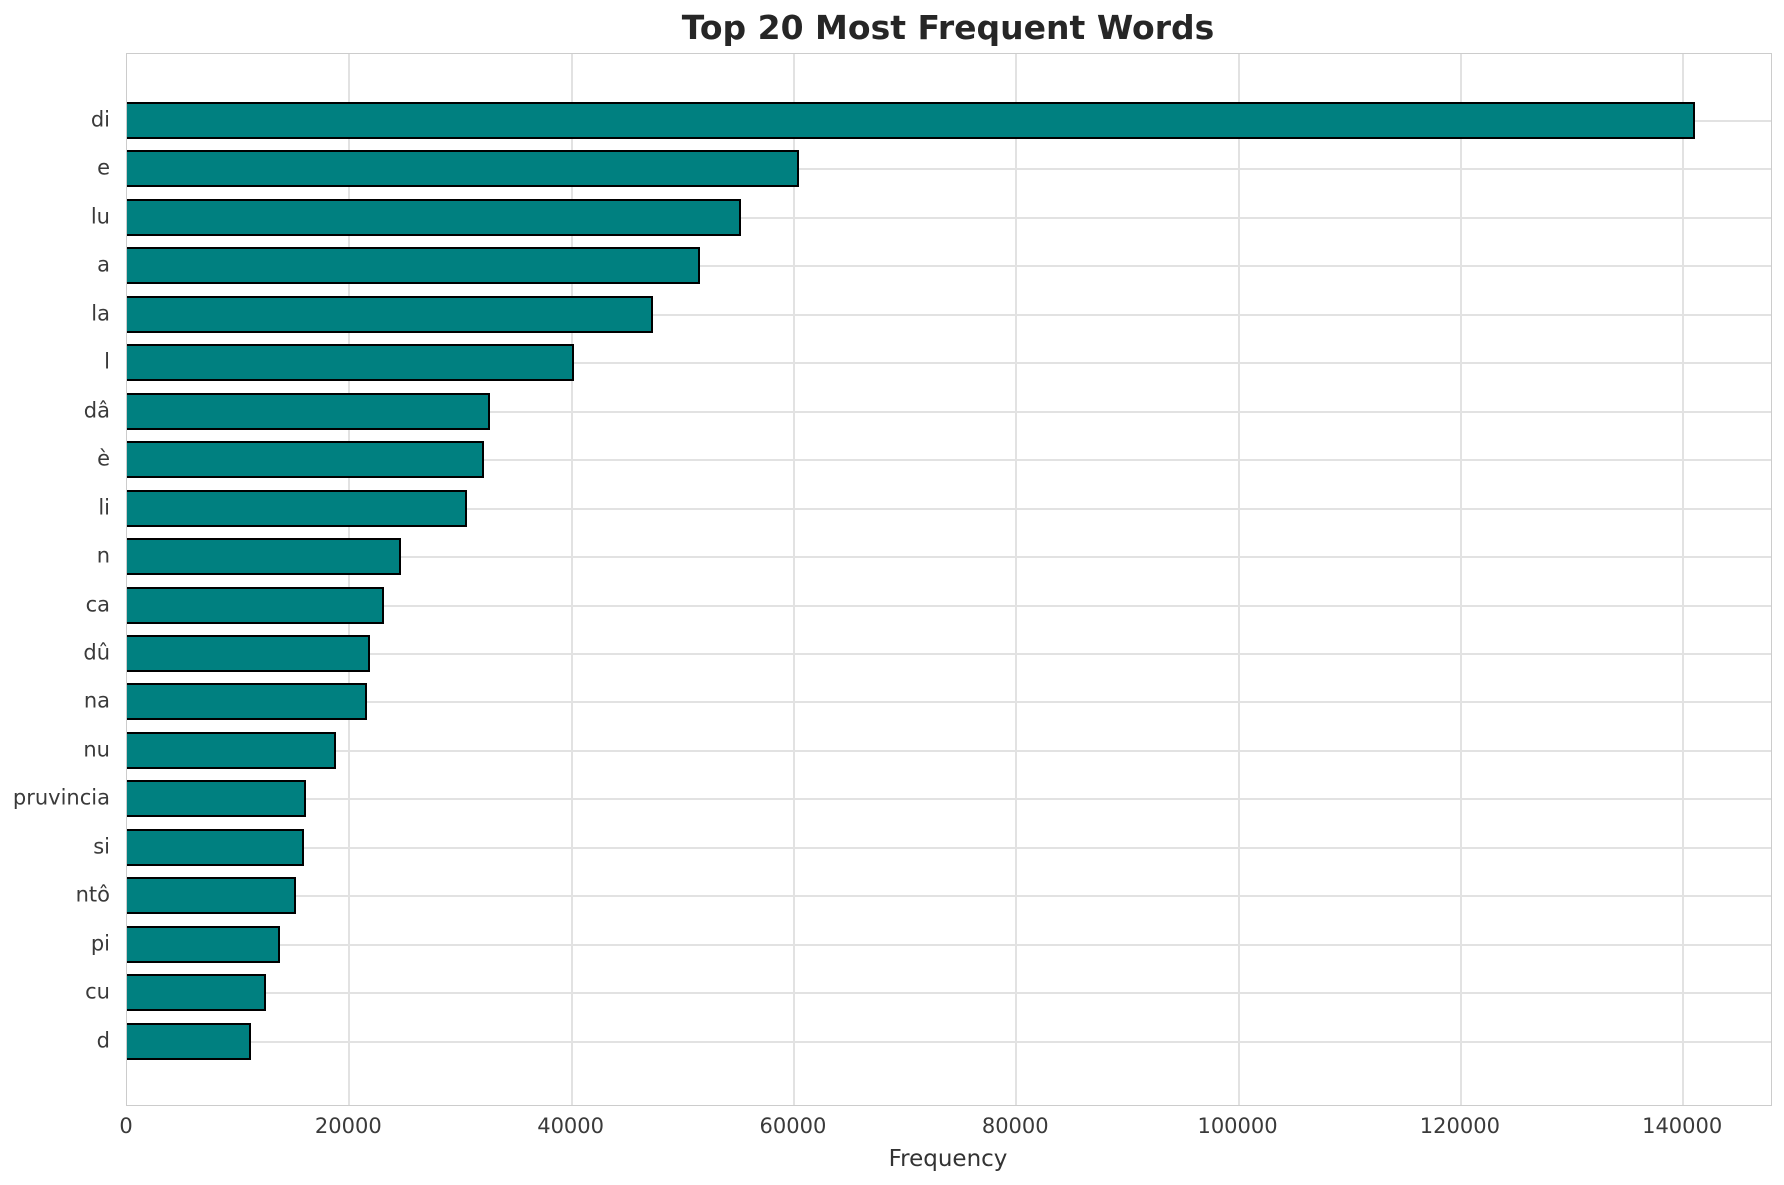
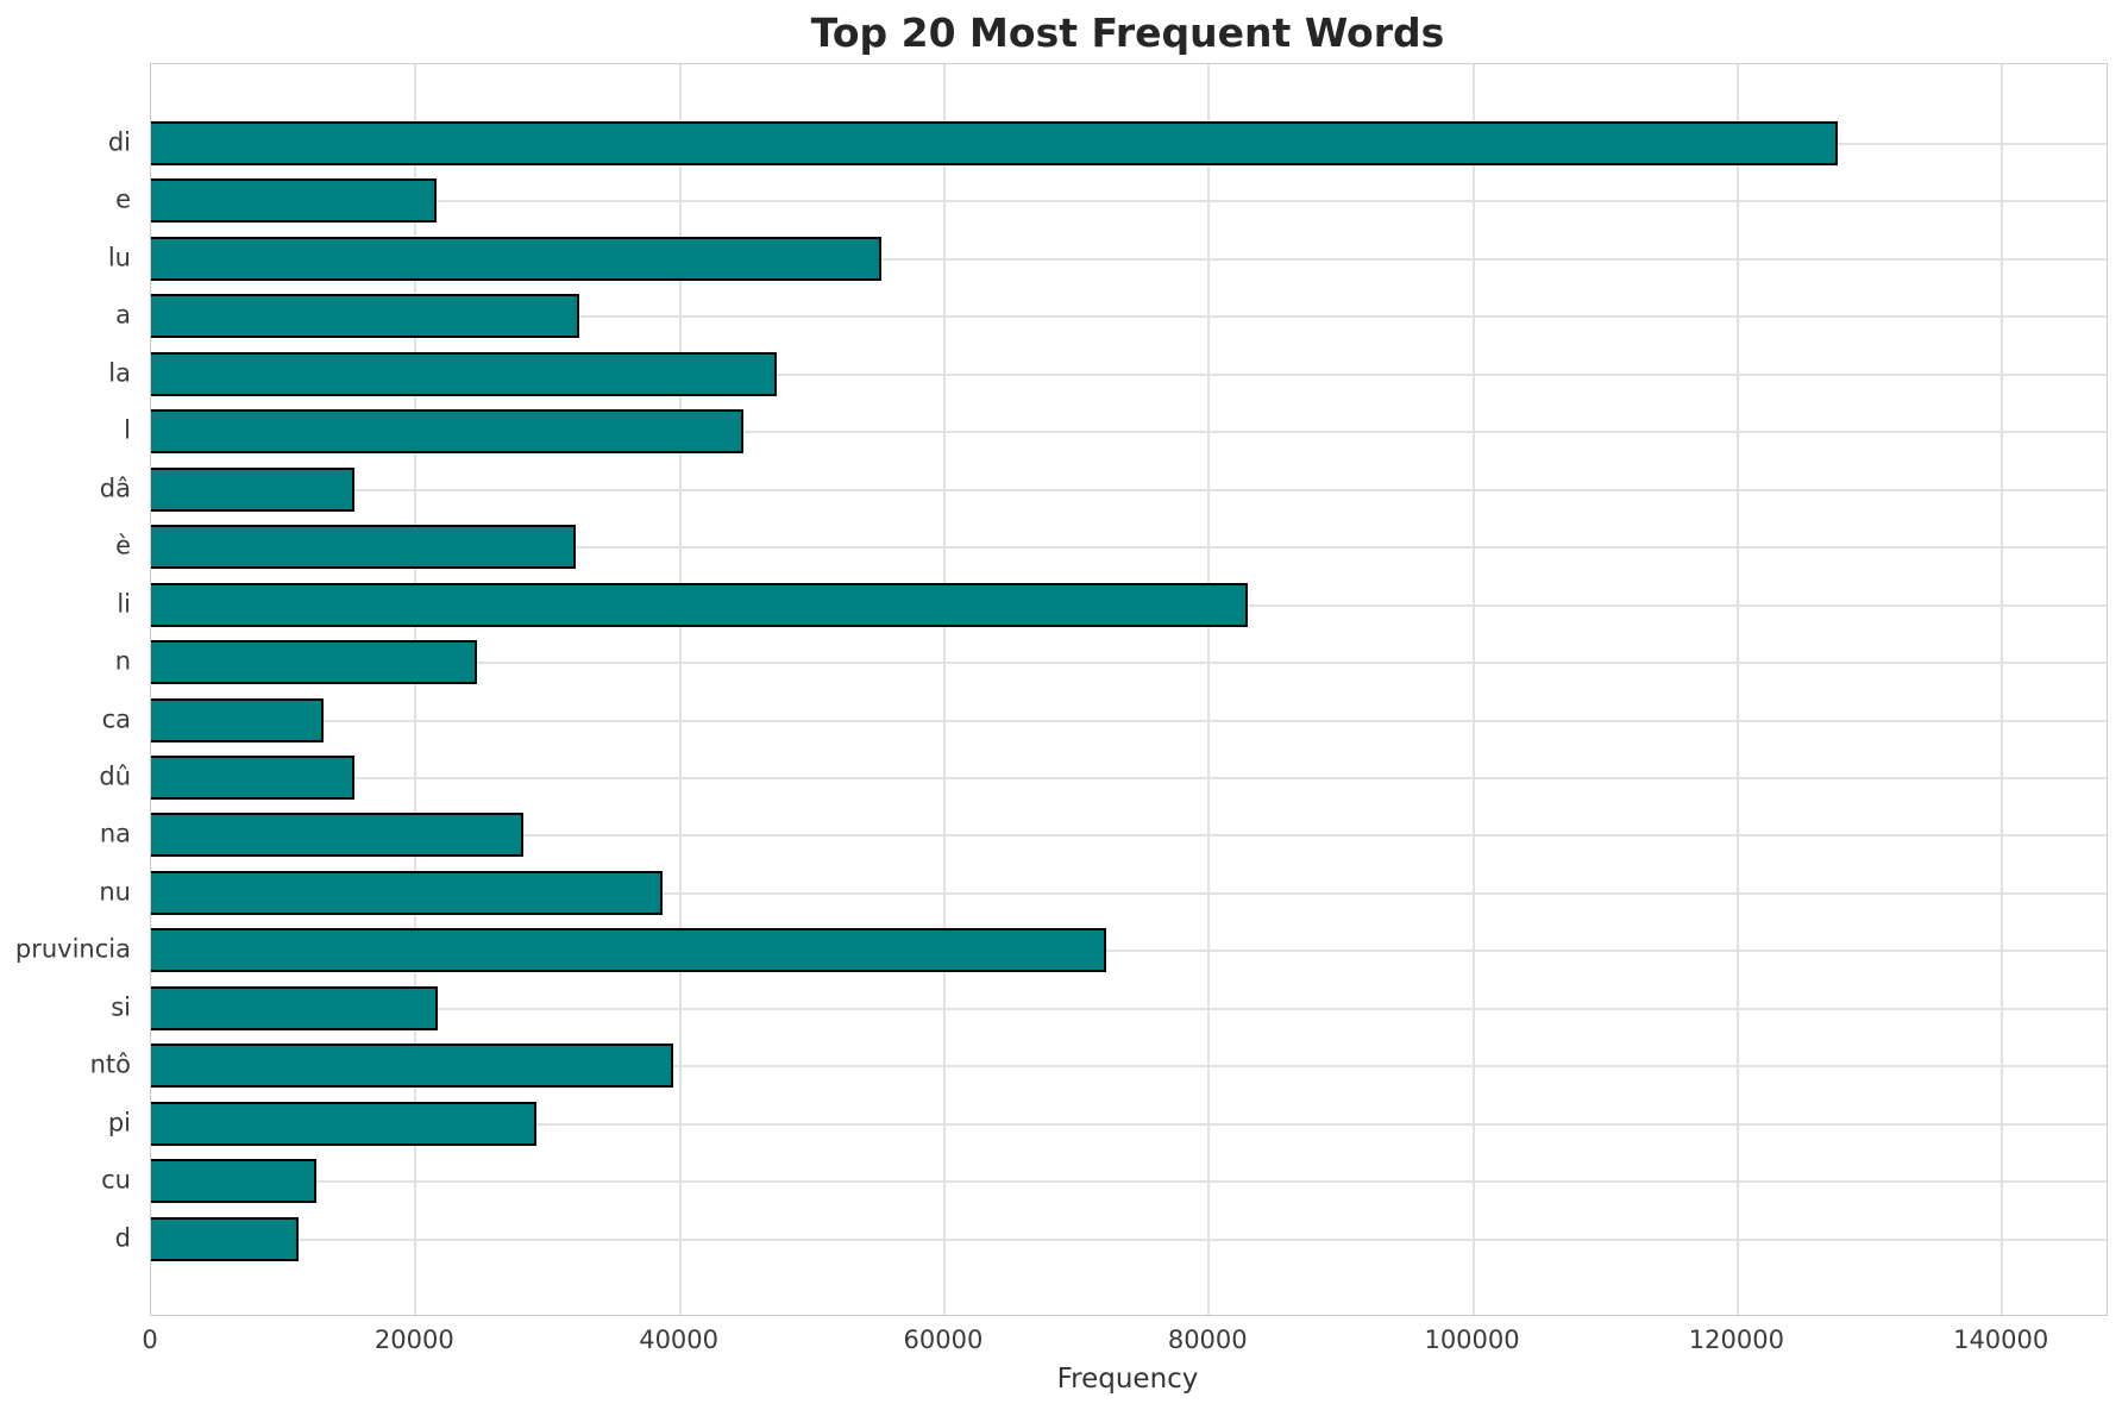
di: 140900 -> 127400
e: 60300 -> 21400
a: 51400 -> 32200
l: 40000 -> 44600
dâ: 32500 -> 15200
li: 30400 -> 82800
ca: 22900 -> 12900
dû: 21700 -> 15200
na: 21400 -> 28000
nu: 18600 -> 38500
pruvincia: 15900 -> 72100
si: 15700 -> 21500
ntô: 15000 -> 39300
pi: 13600 -> 29000
